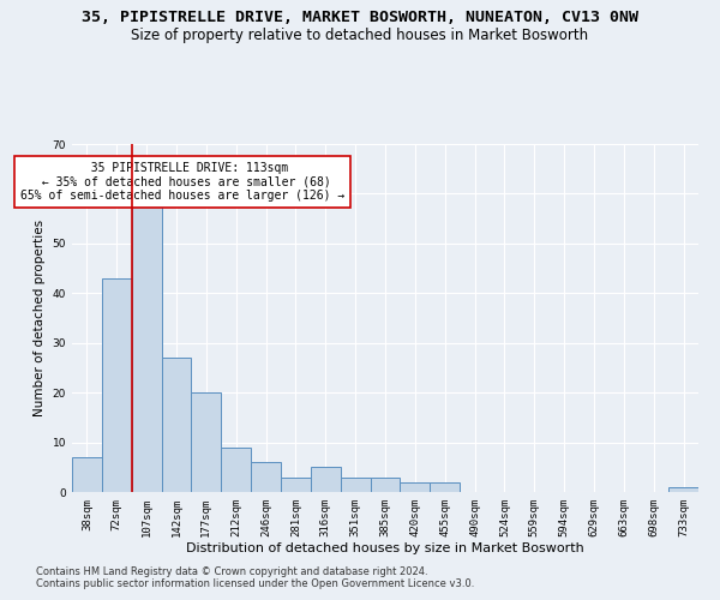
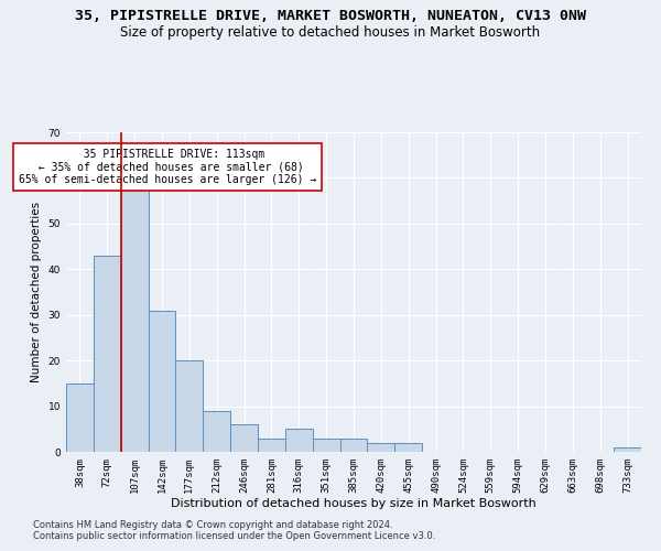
38sqm: 7 -> 15
142sqm: 27 -> 31
